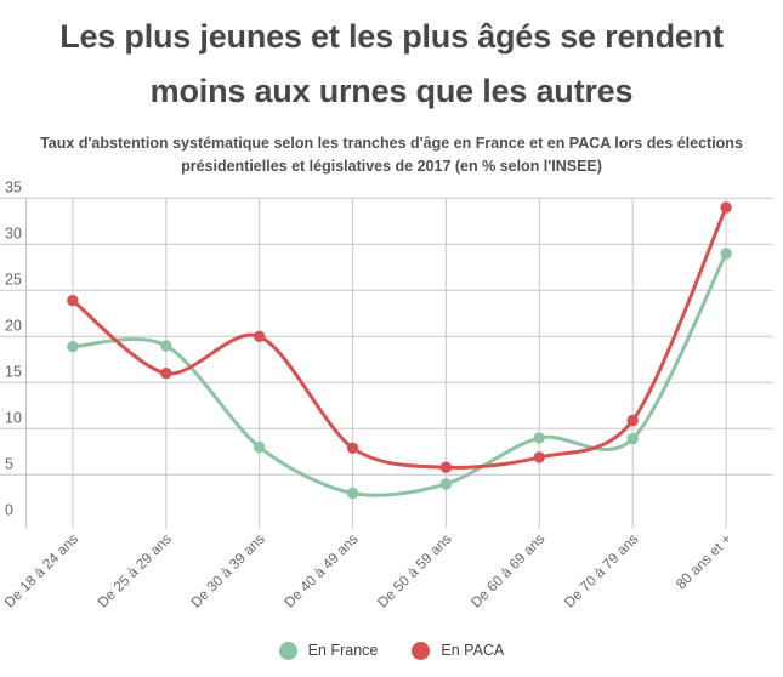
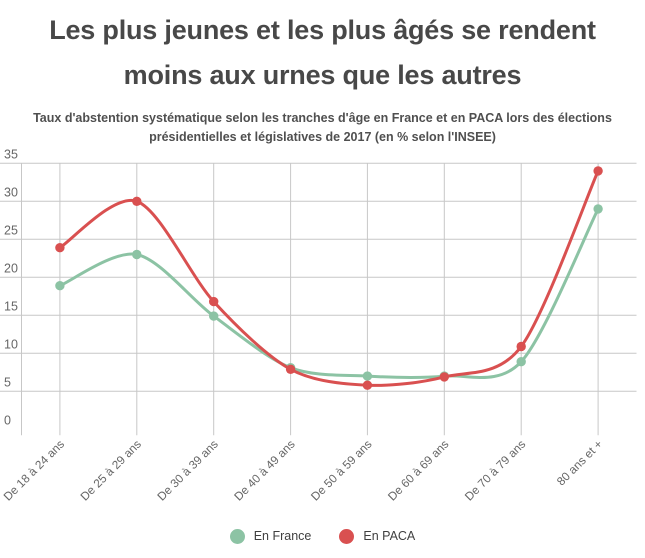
En France/De 25 à 29 ans: 19 -> 23
En PACA/De 25 à 29 ans: 16 -> 30
En France/De 30 à 39 ans: 8 -> 15
En PACA/De 30 à 39 ans: 20 -> 17
En France/De 40 à 49 ans: 3 -> 8
En France/De 50 à 59 ans: 4 -> 7
En France/De 60 à 69 ans: 9 -> 7
